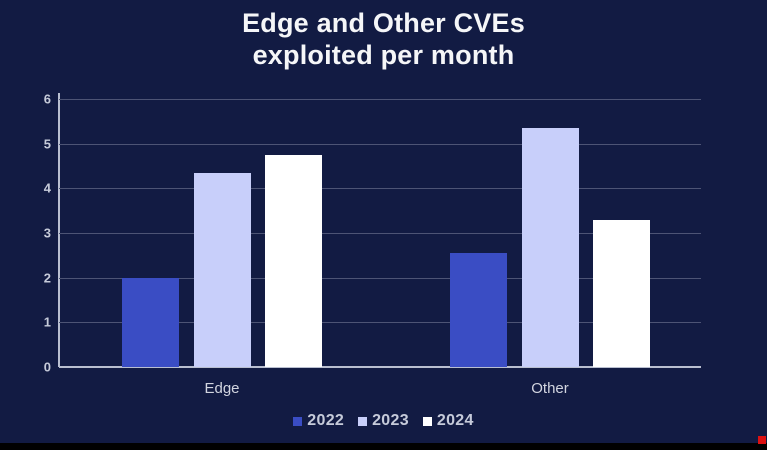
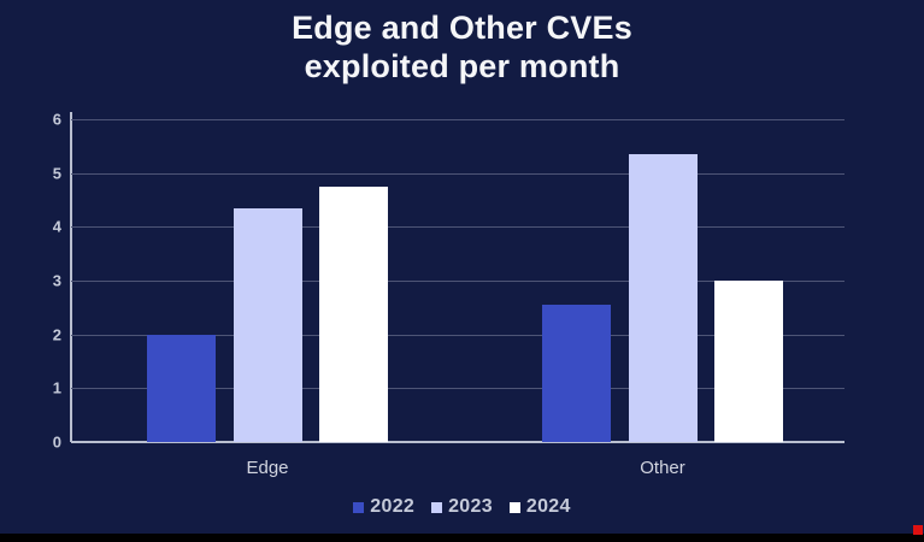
2024/Other: 3.3 -> 3.0
